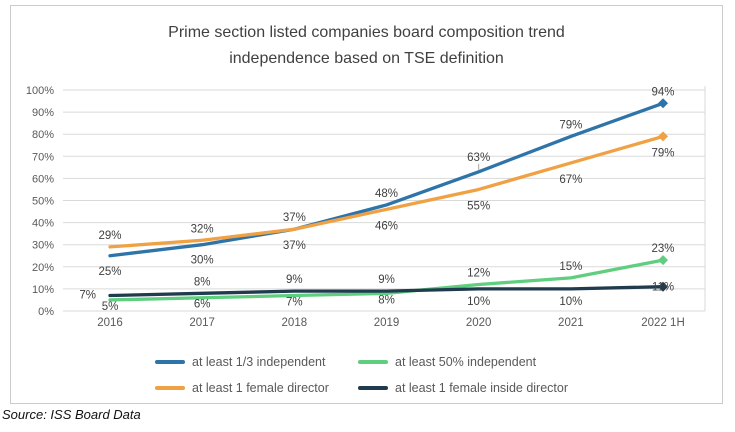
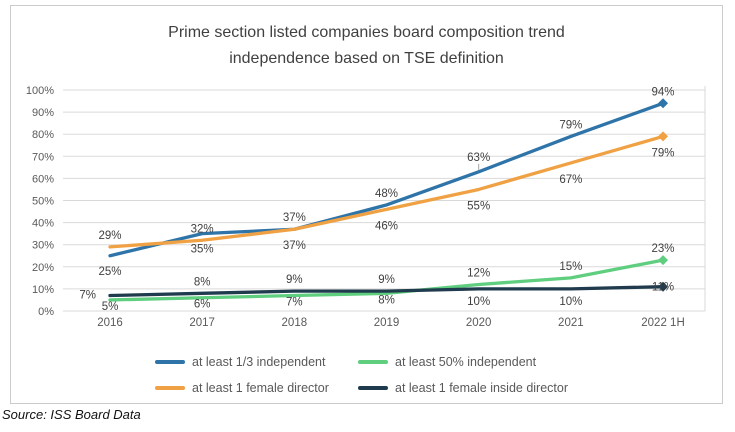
at least 1/3 independent/2017: 30% -> 35%
